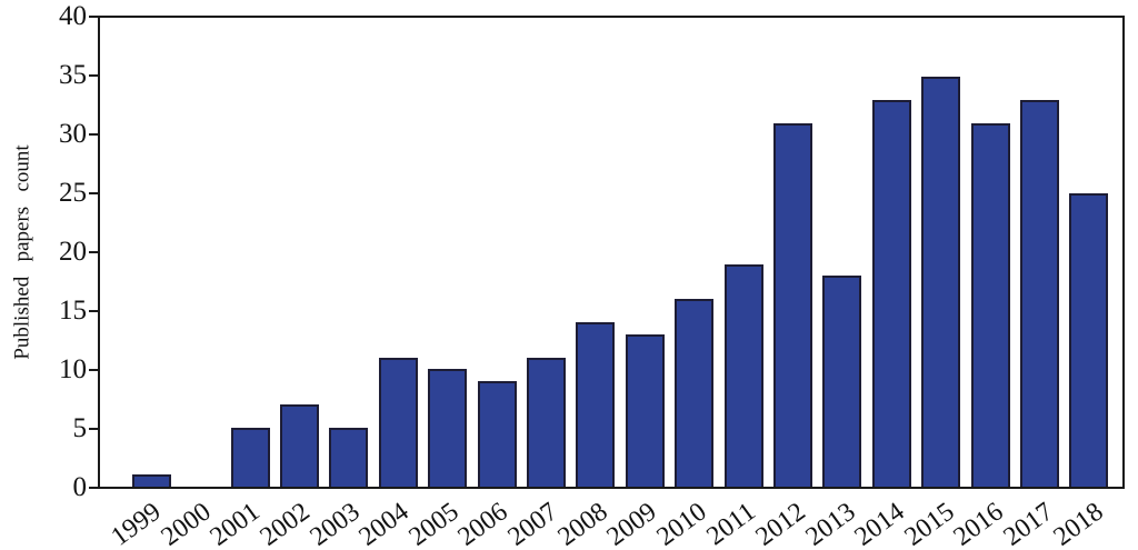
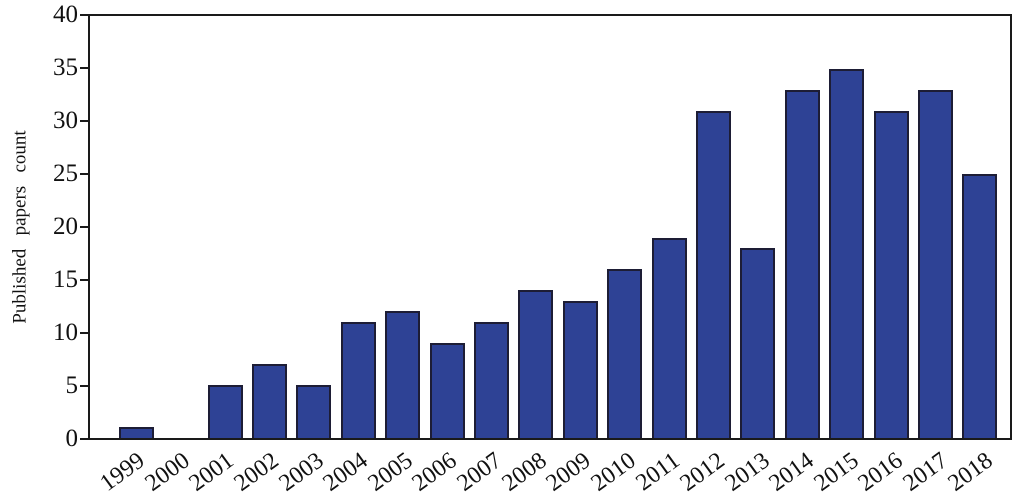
2005: 10 -> 12
